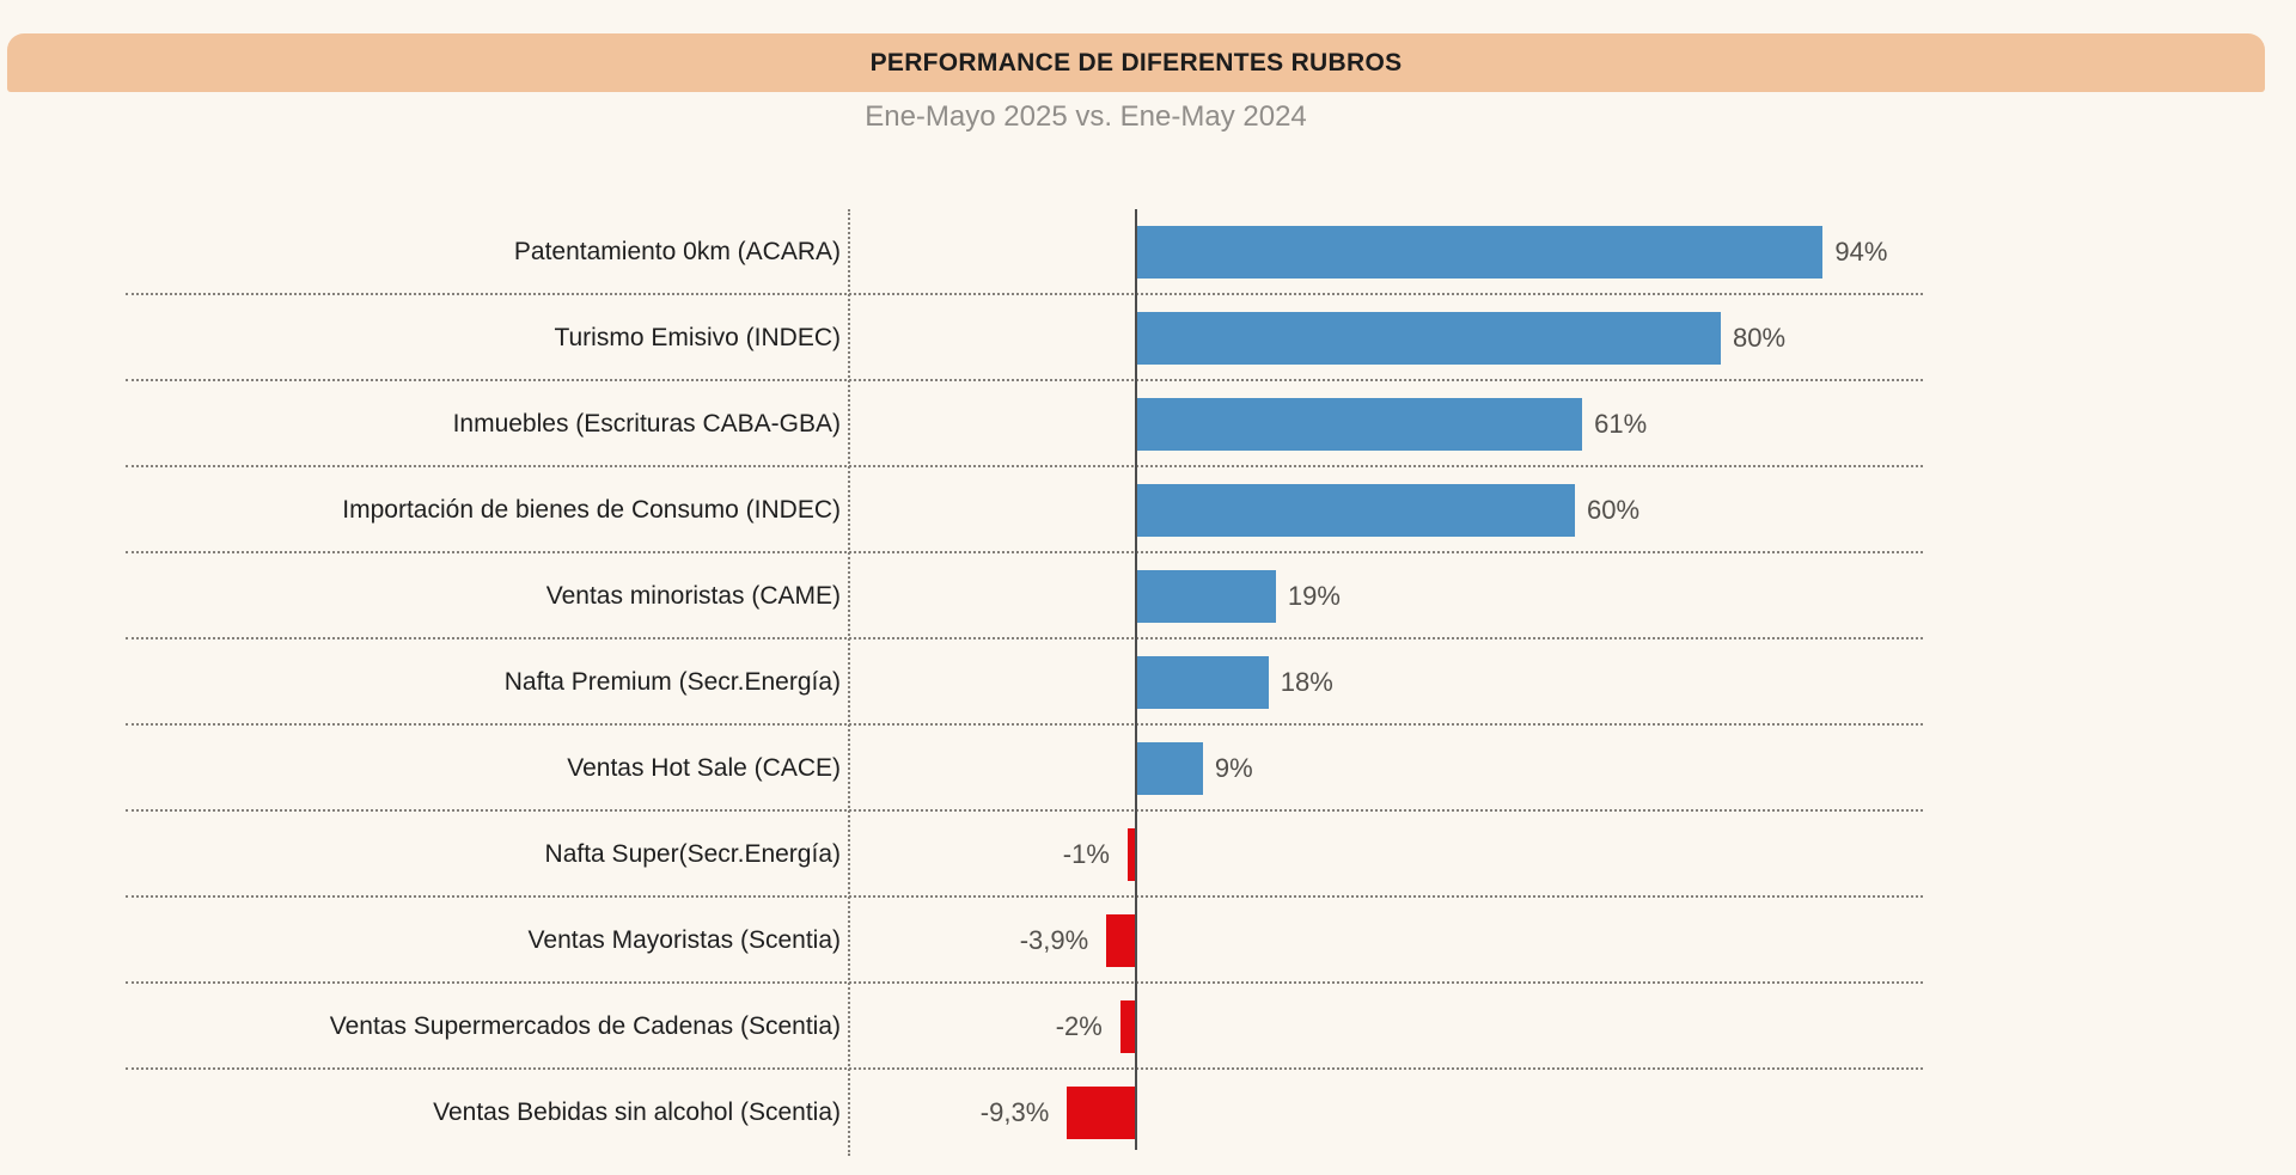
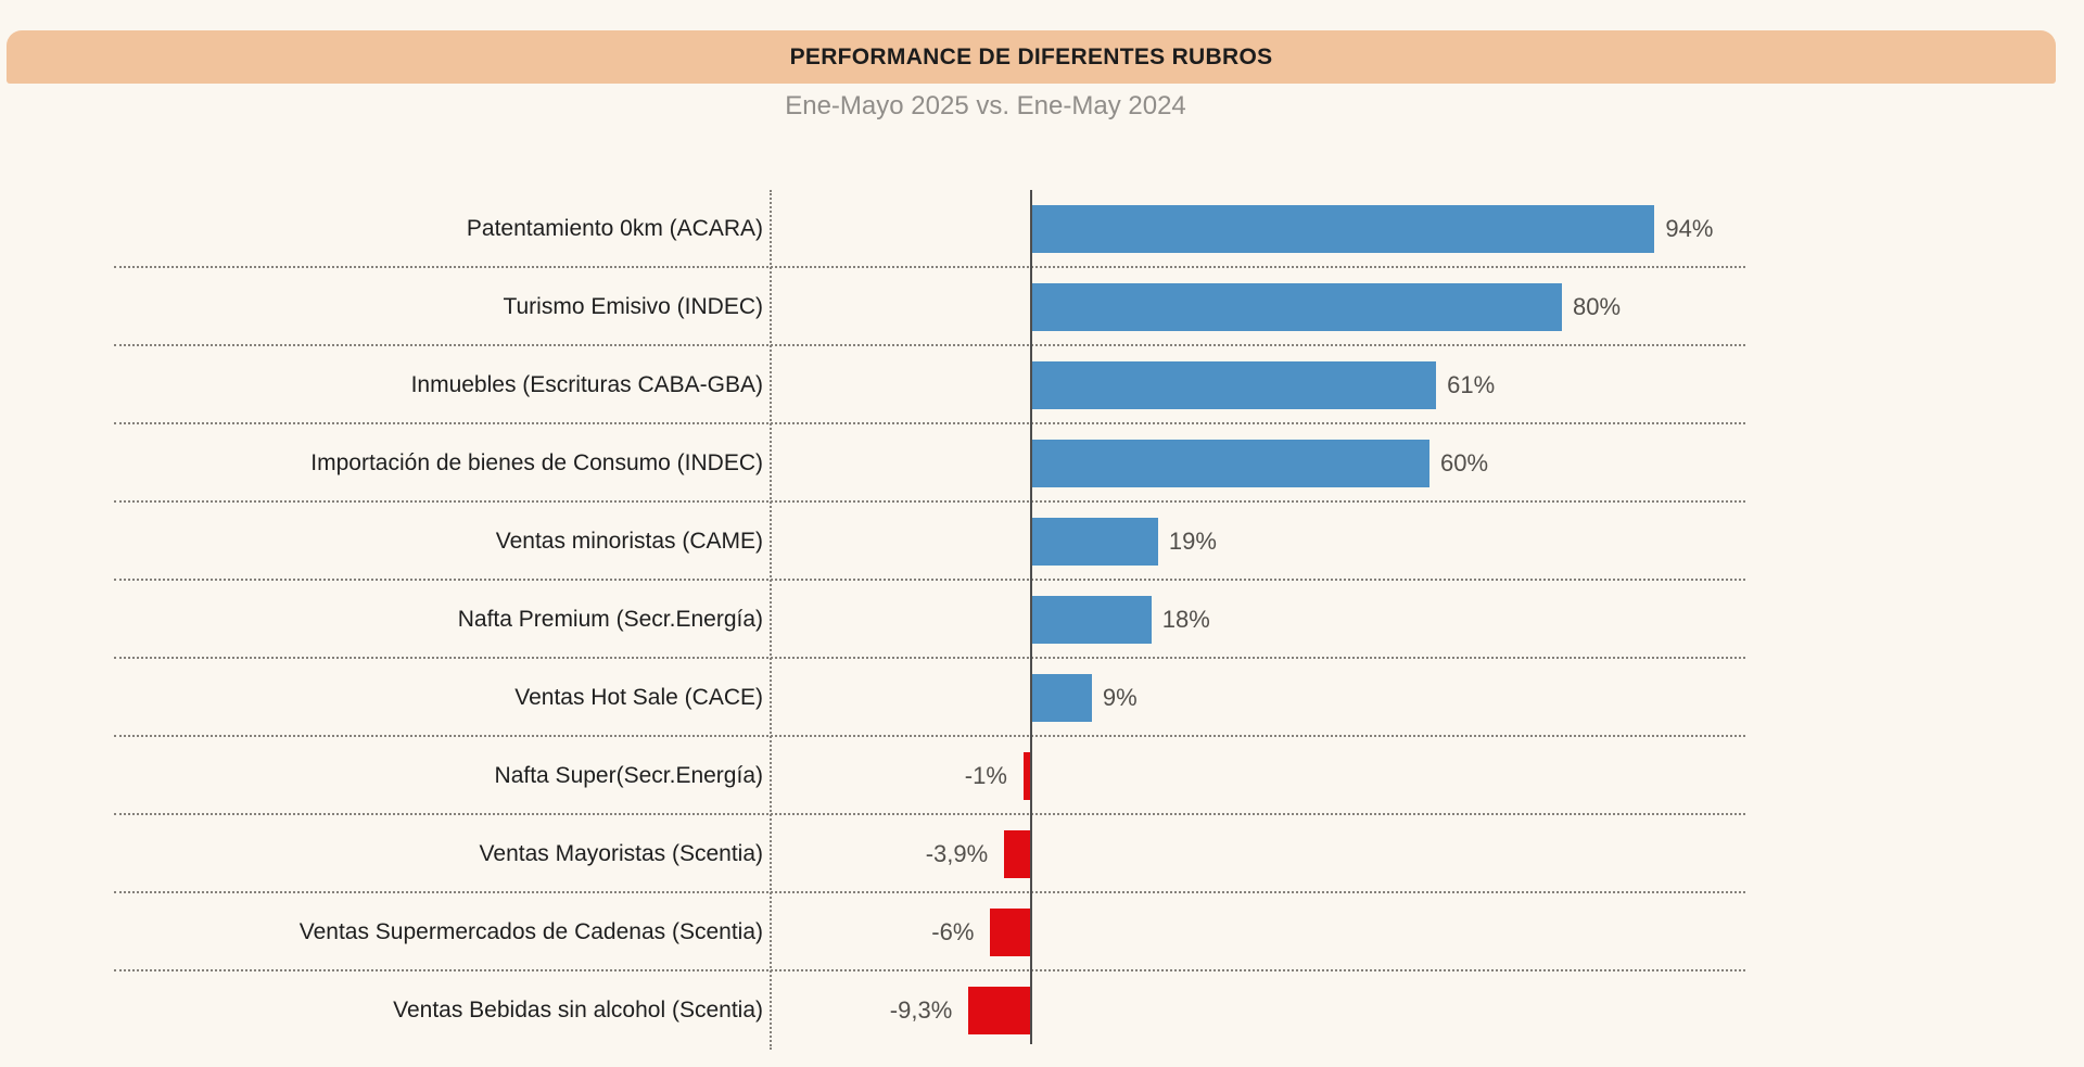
Ventas Supermercados de Cadenas (Scentia): -2% -> -6%
